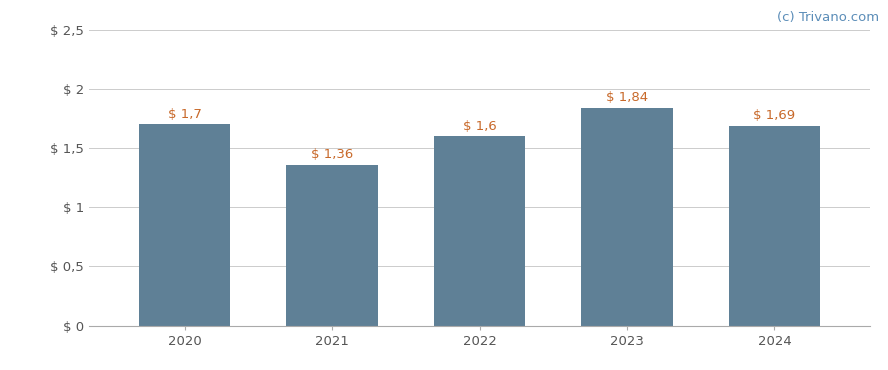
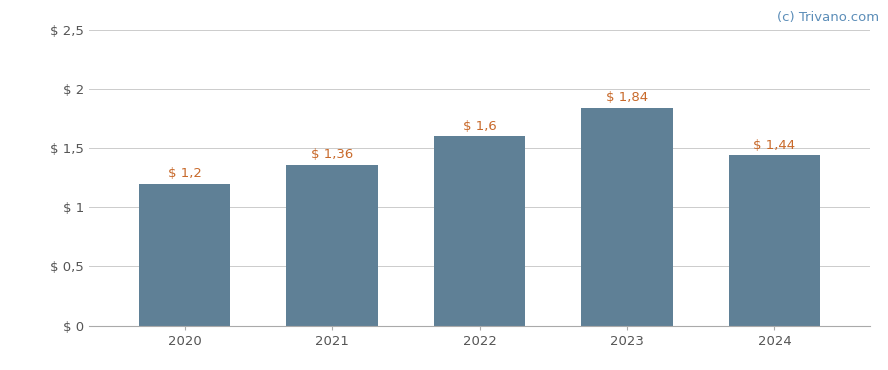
2020: 1,7 -> 1,2
2024: 1,69 -> 1,44
